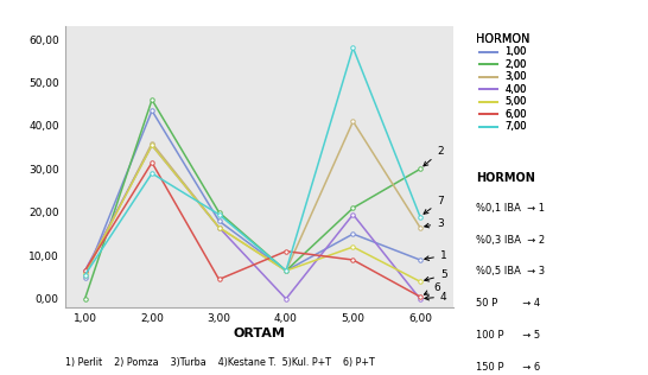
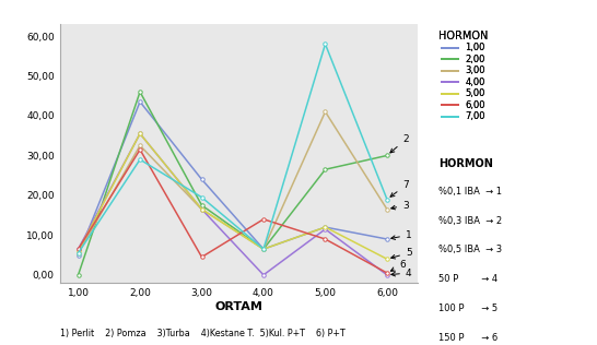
3,00/2,00: 36,0 -> 32,5
1,00/3,00: 18,0 -> 24,0
2,00/3,00: 20,0 -> 17,5
6,00/4,00: 11,0 -> 14,0
1,00/5,00: 15,0 -> 12,0
2,00/5,00: 21,0 -> 26,5
4,00/5,00: 19,5 -> 11,5
